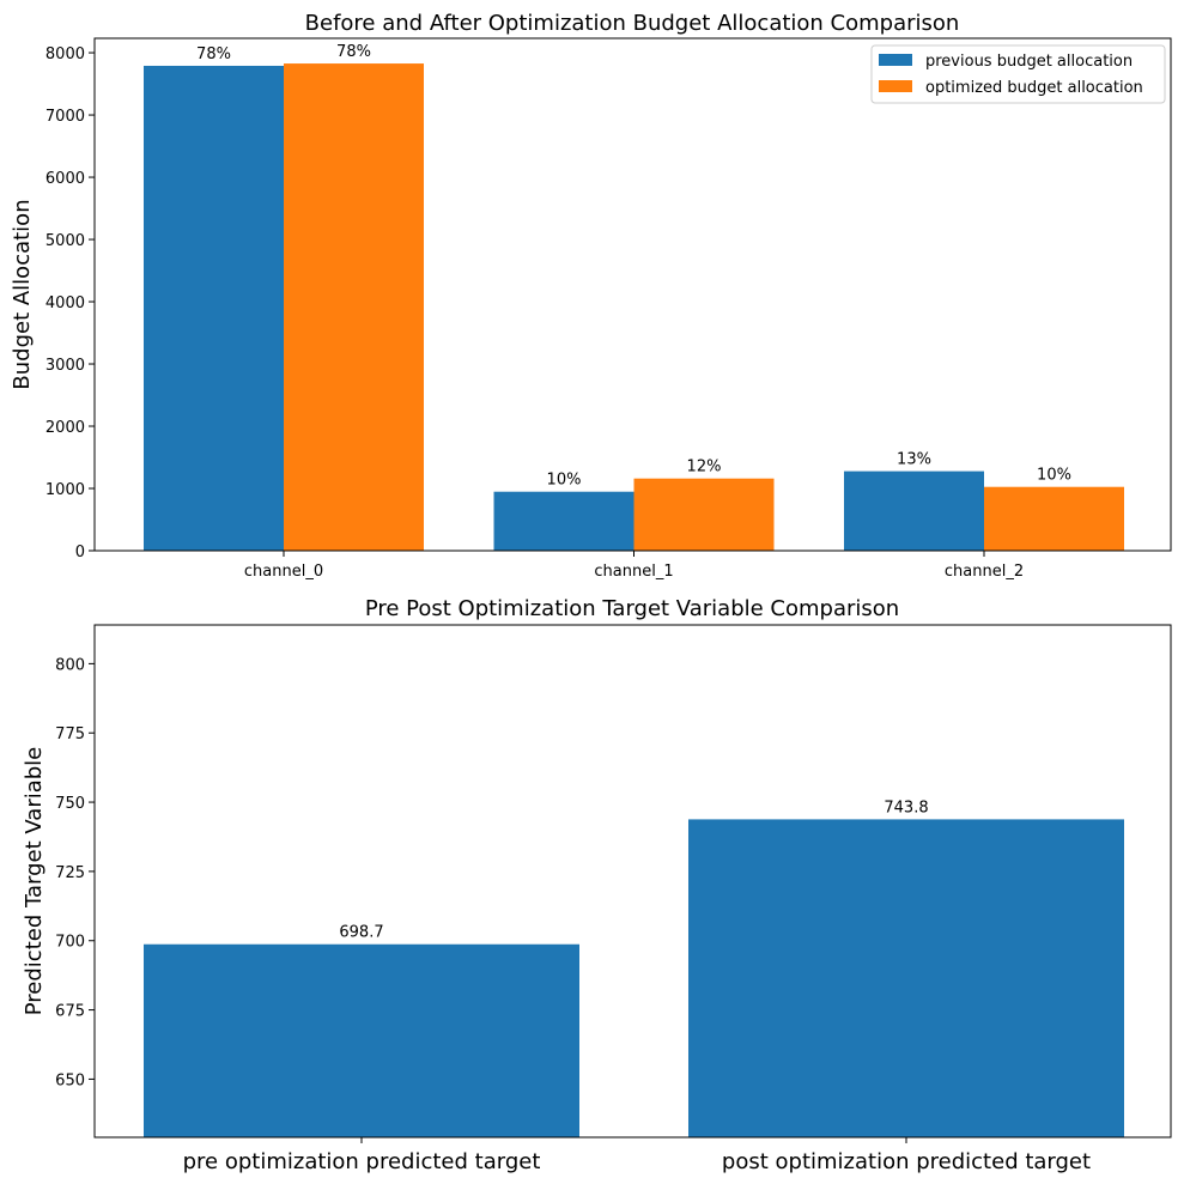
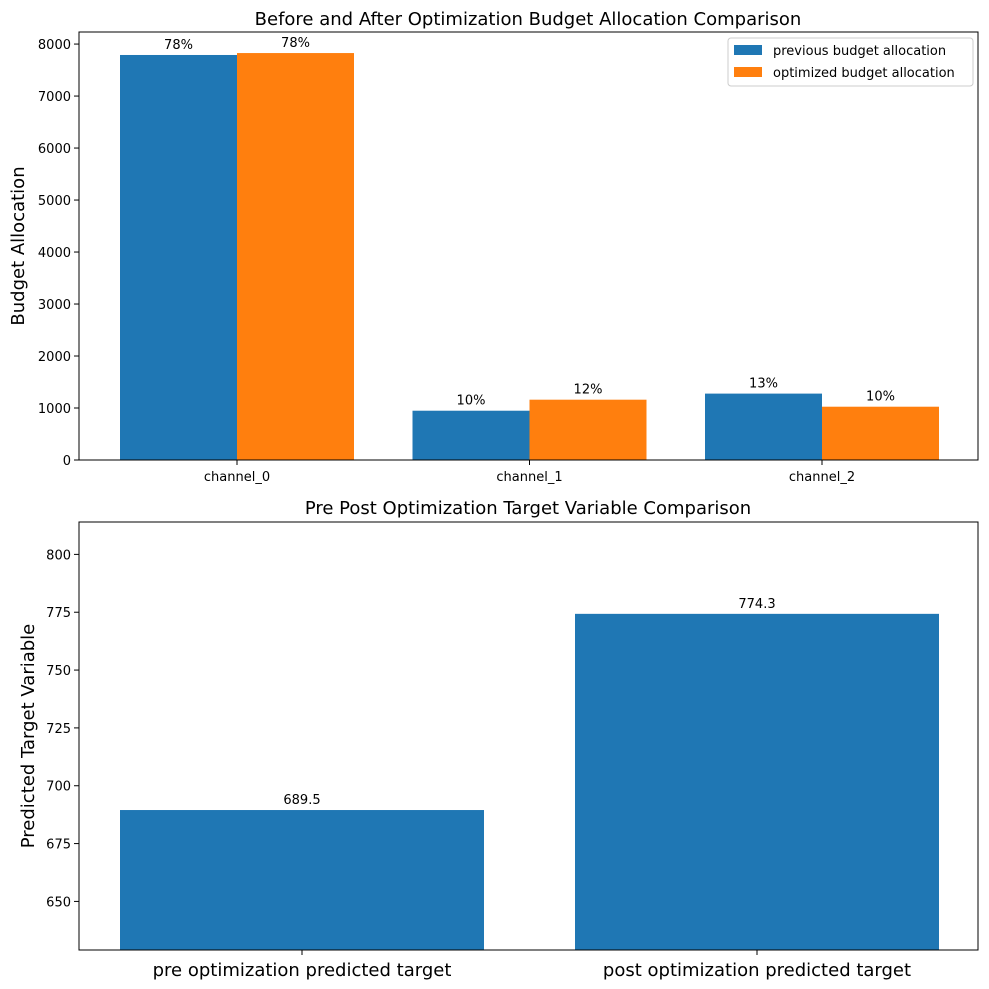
Pre Post Optimization Target Variable Comparison/pre optimization predicted target: 698.7 -> 689.5
Pre Post Optimization Target Variable Comparison/post optimization predicted target: 743.8 -> 774.3
